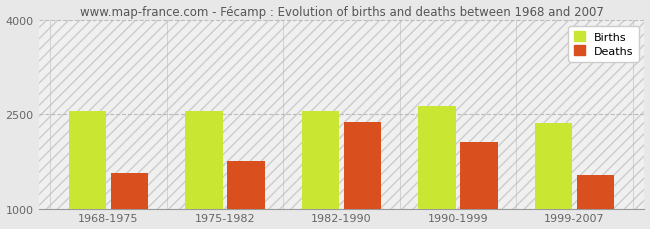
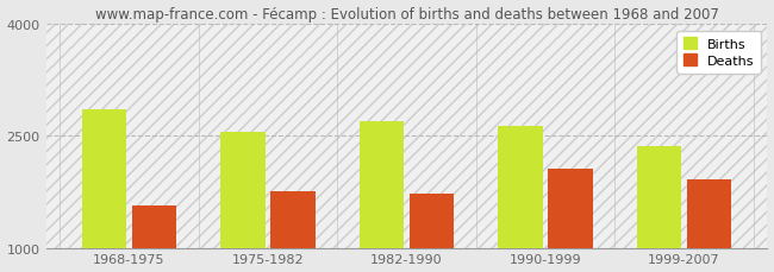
Births/1968-1975: 2560 -> 2850
Births/1982-1990: 2560 -> 2700
Deaths/1982-1990: 2380 -> 1720
Deaths/1999-2007: 1540 -> 1910
